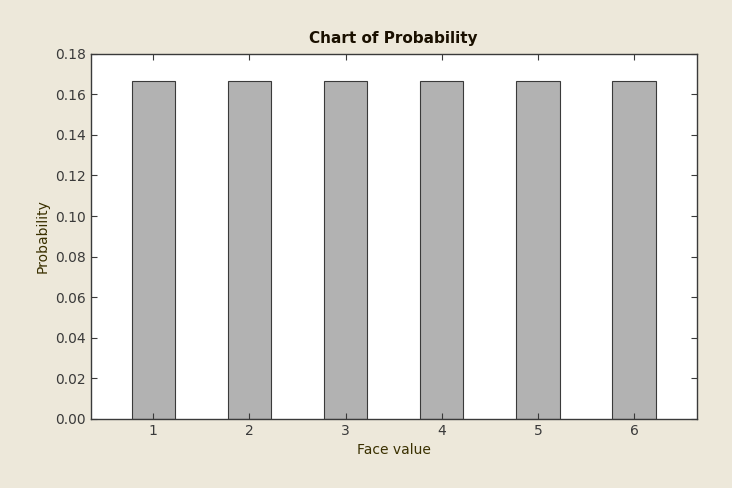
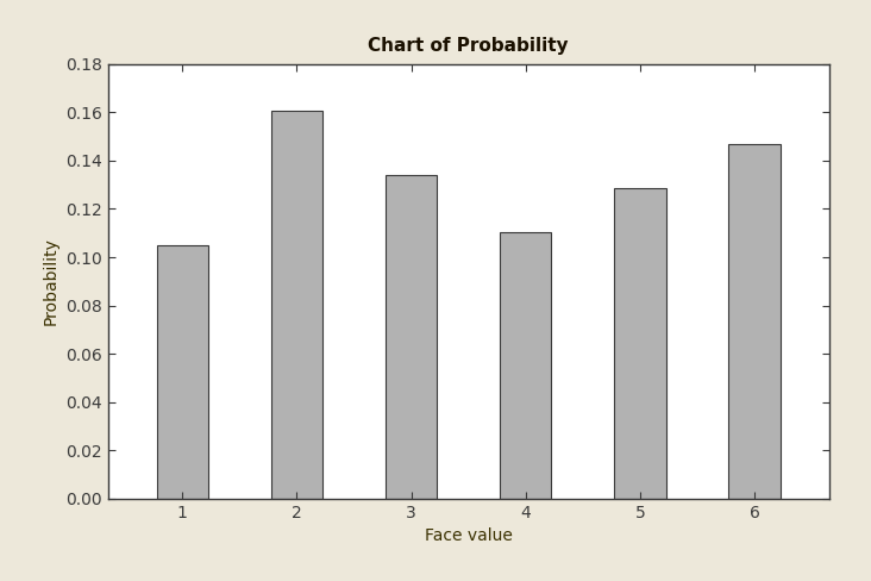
1: 0.1667 -> 0.1050
2: 0.1667 -> 0.1605
3: 0.1667 -> 0.1340
4: 0.1667 -> 0.1105
5: 0.1667 -> 0.1285
6: 0.1667 -> 0.1470
